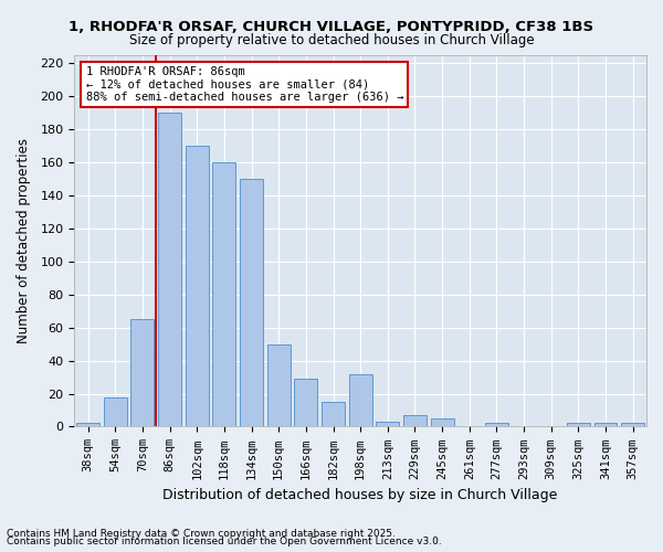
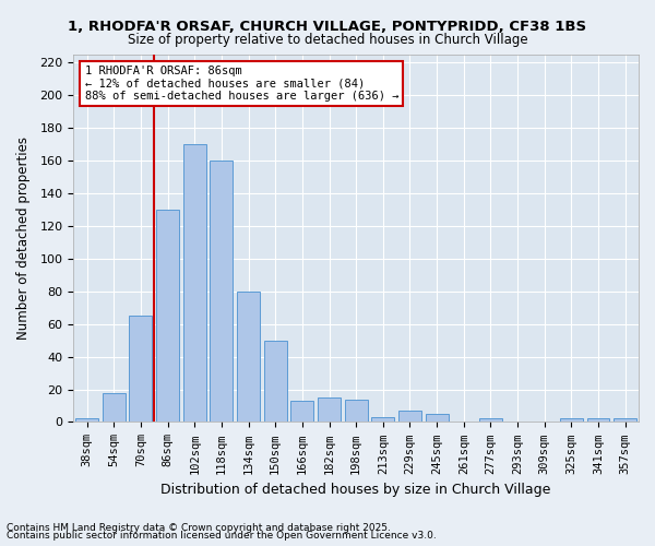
86sqm: 190 -> 130
134sqm: 150 -> 80
166sqm: 29 -> 13
198sqm: 32 -> 14
